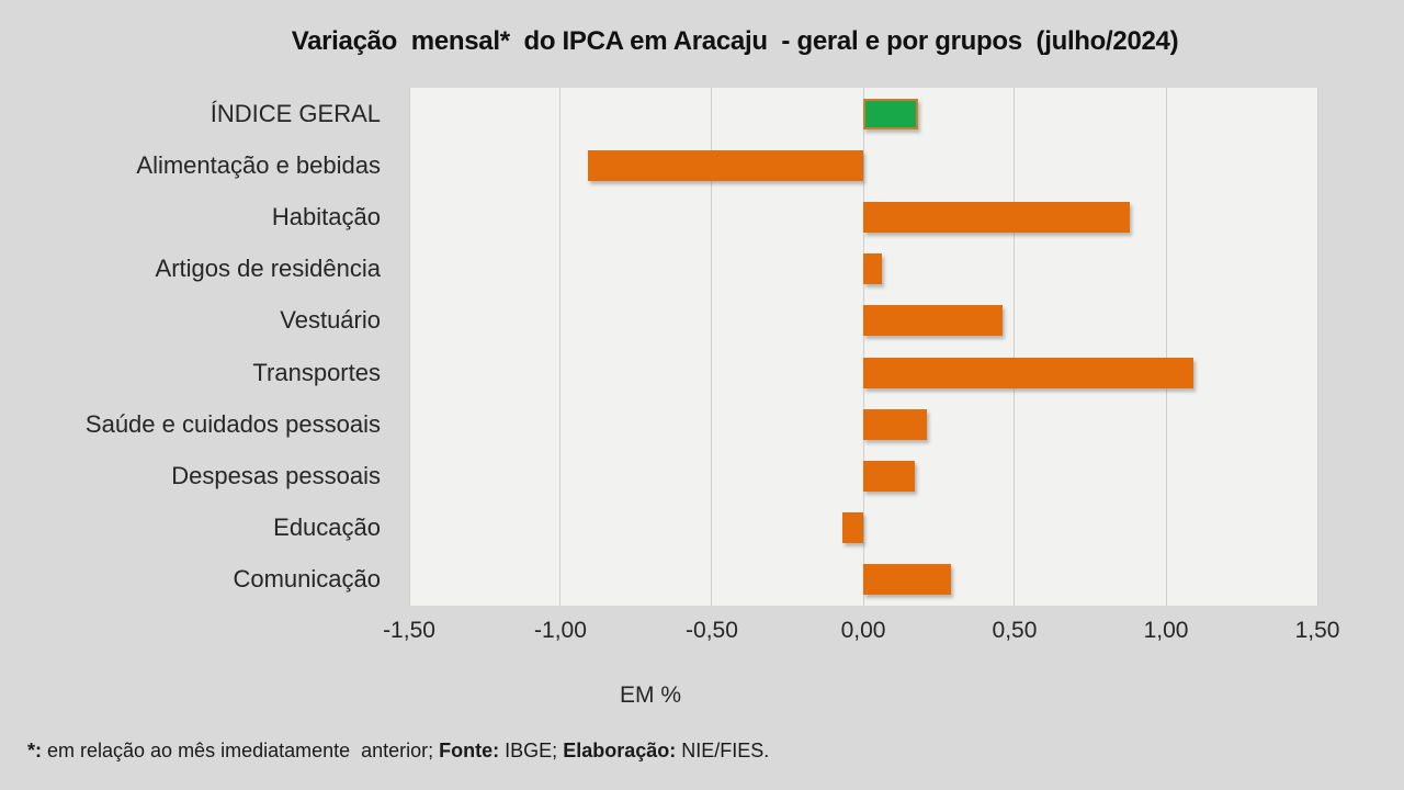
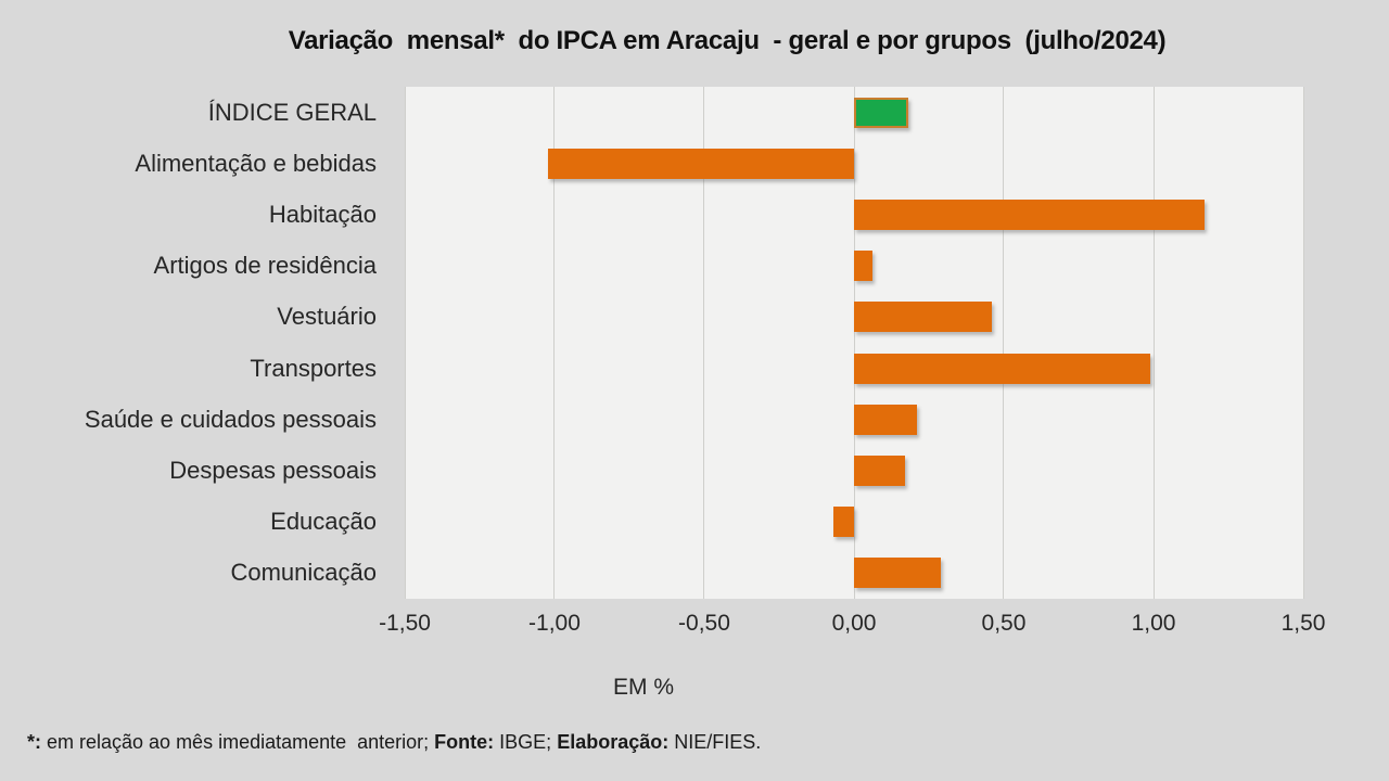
Alimentação e bebidas: -0,91 -> -1,02
Habitação: 0,88 -> 1,17
Transportes: 1,09 -> 0,99
